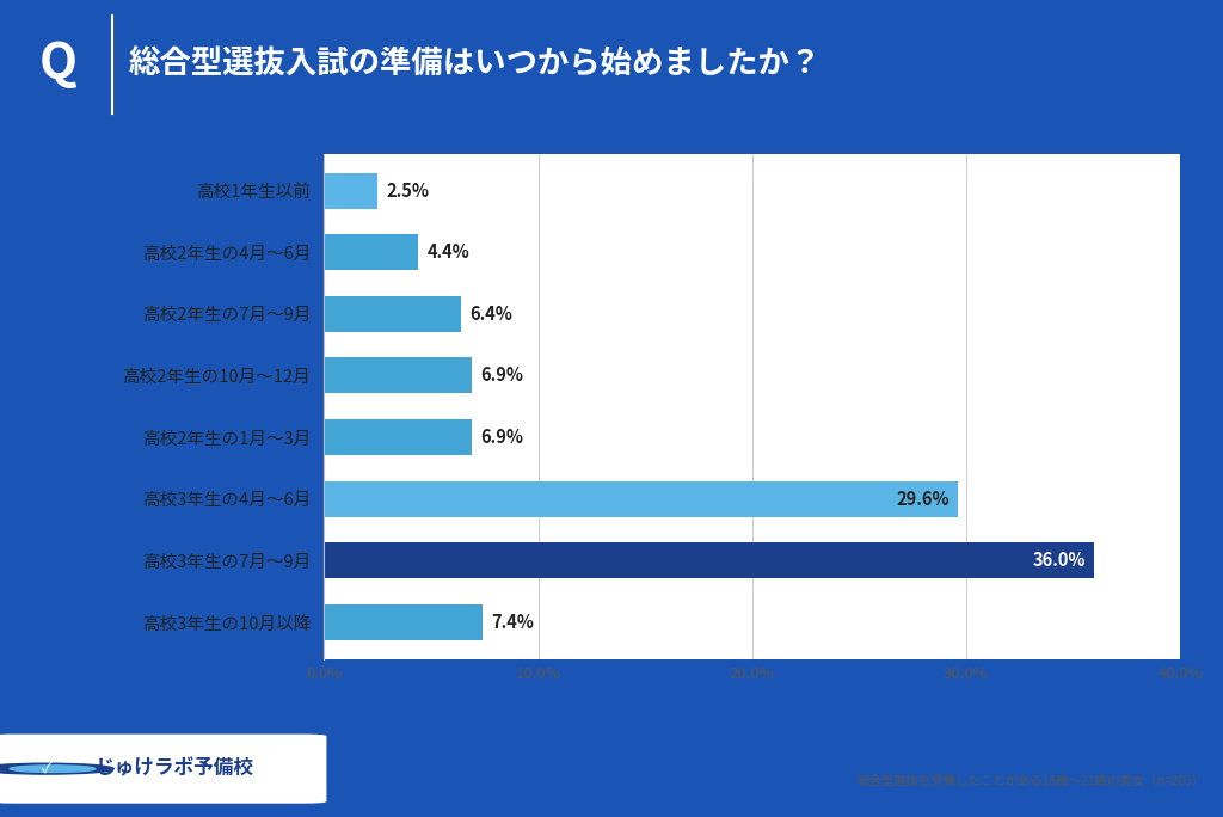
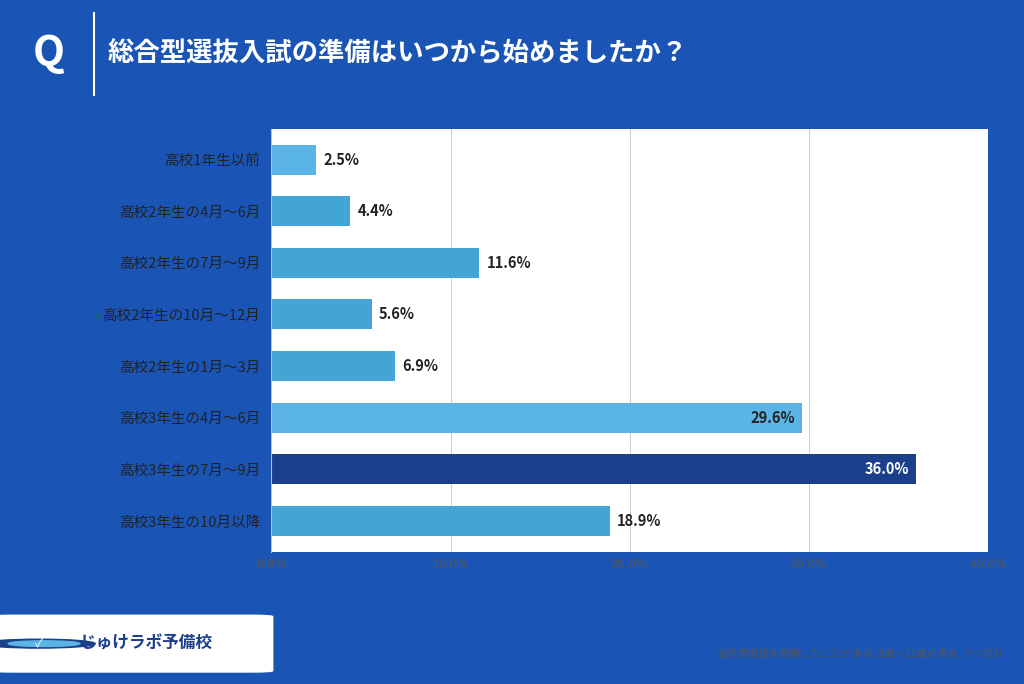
高校2年生の7月～9月: 6.4% -> 11.6%
高校2年生の10月～12月: 6.9% -> 5.6%
高校3年生の10月以降: 7.4% -> 18.9%
